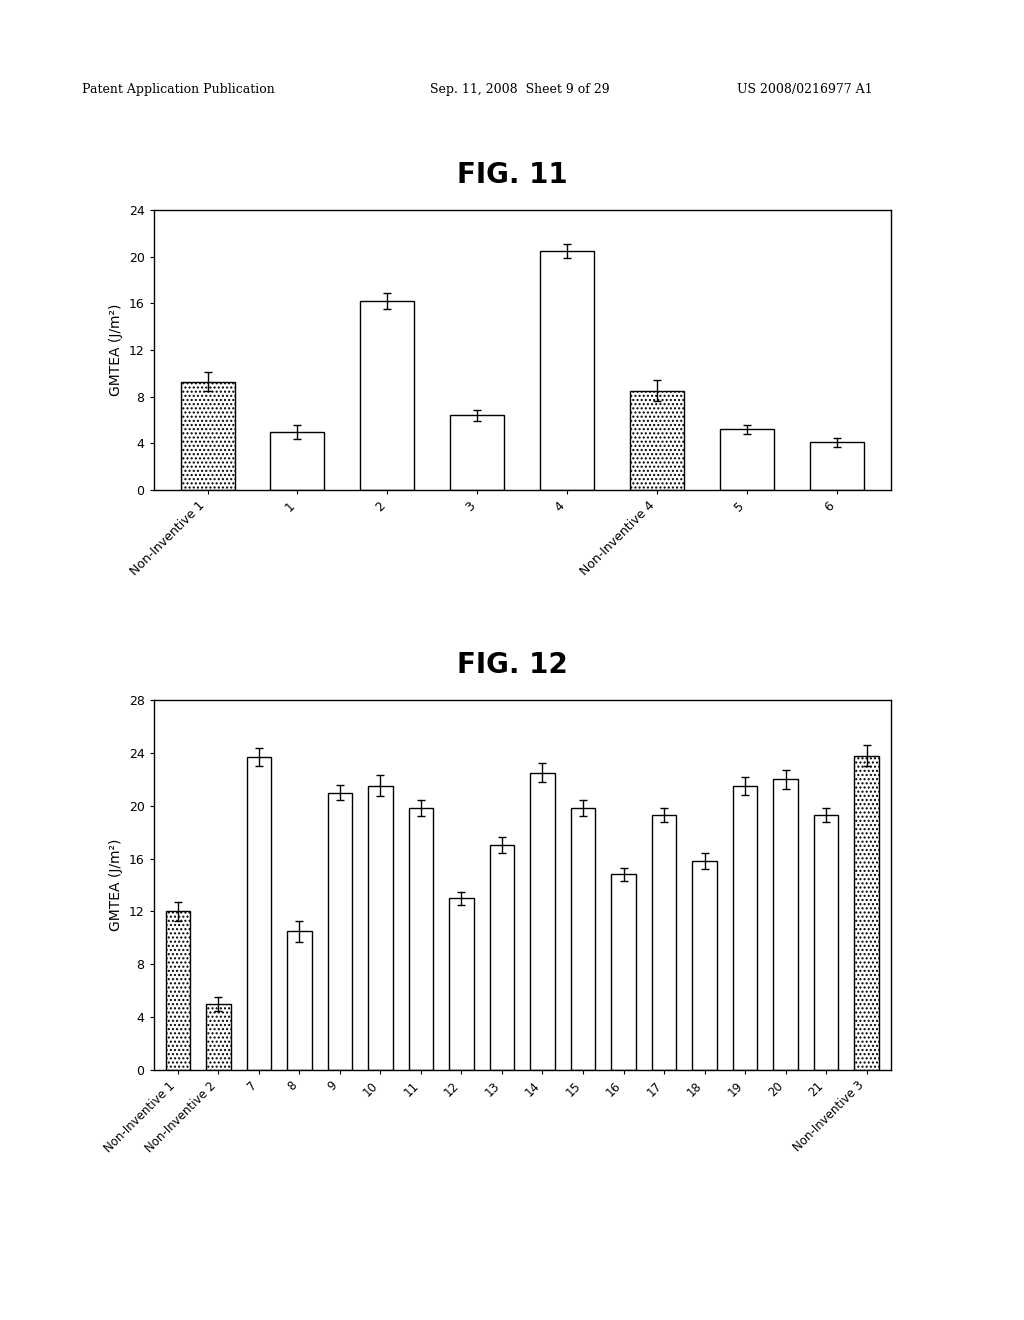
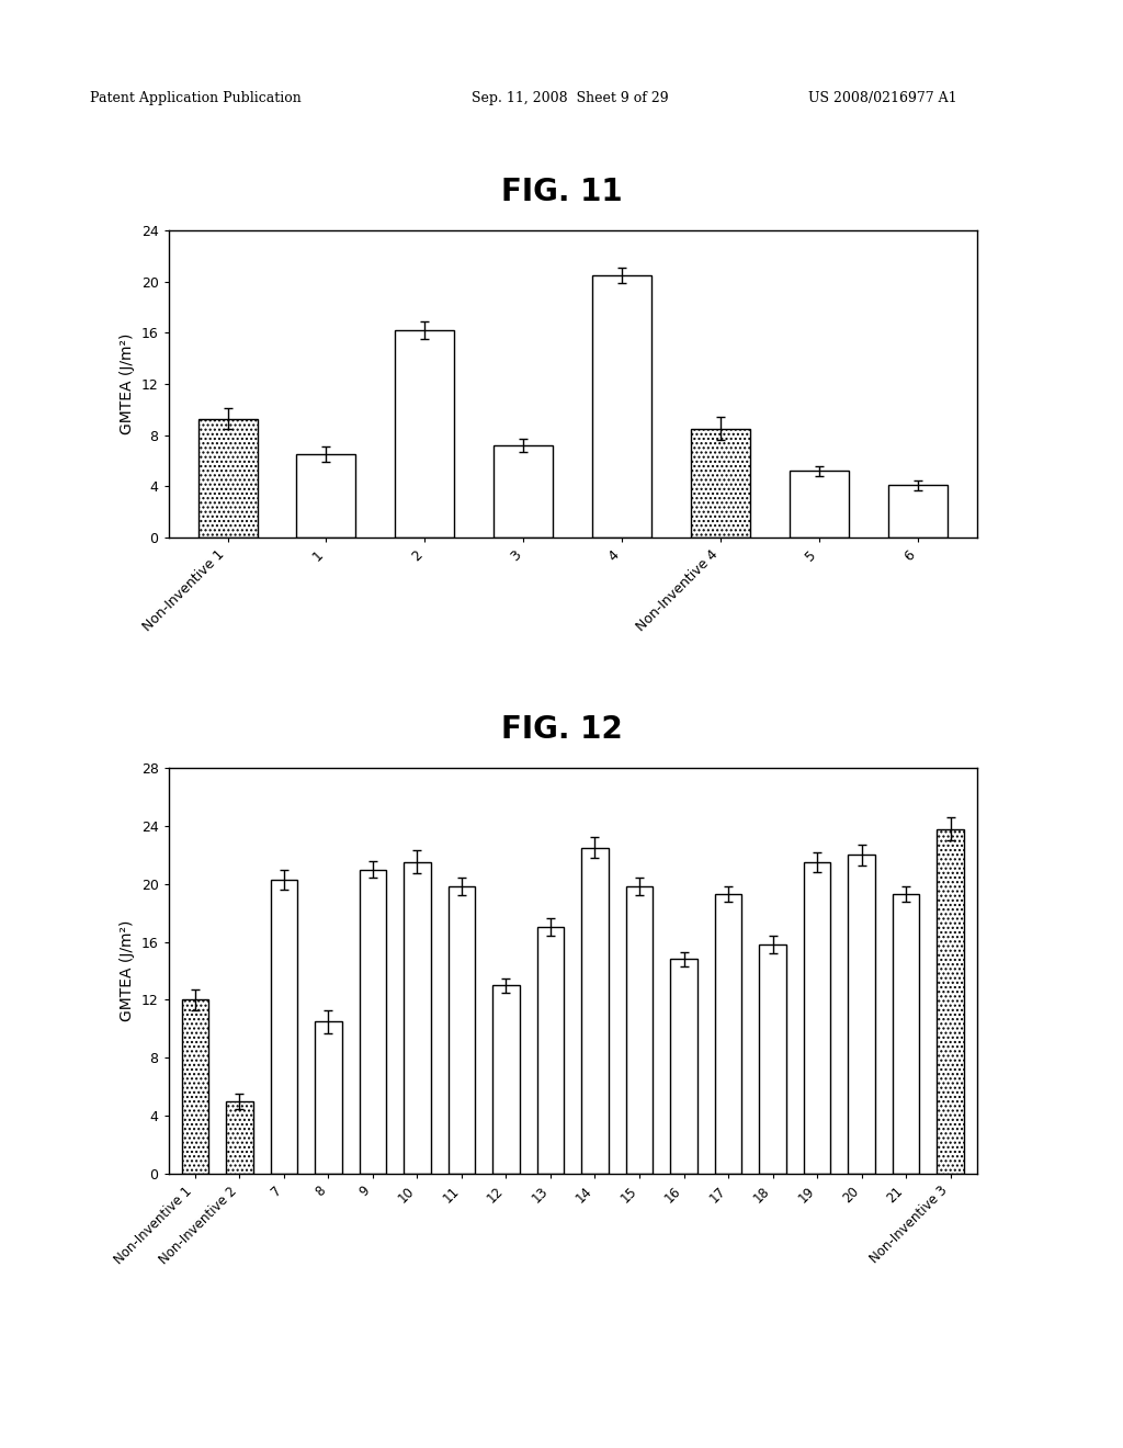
1: 5.0 -> 6.5
3: 6.4 -> 7.2
7: 23.7 -> 20.3
